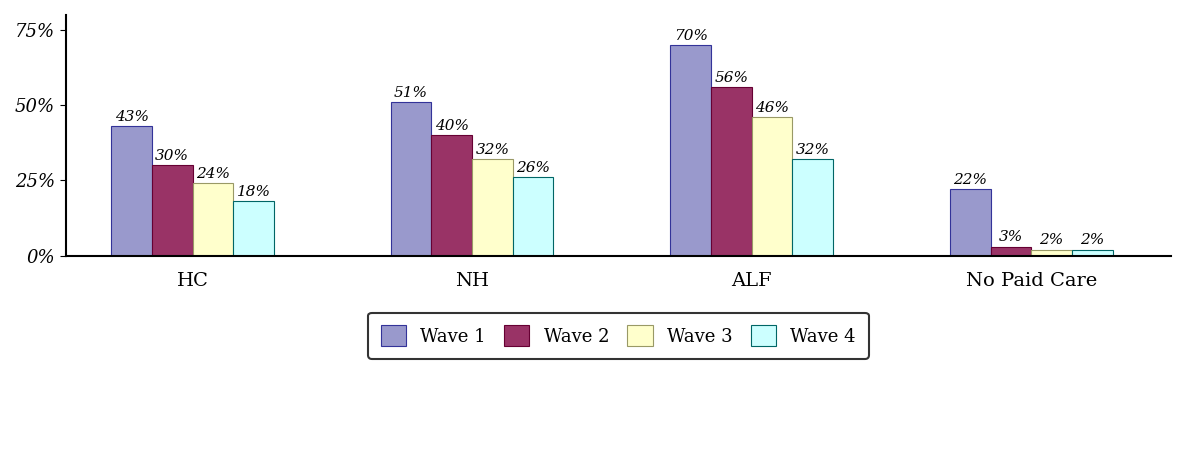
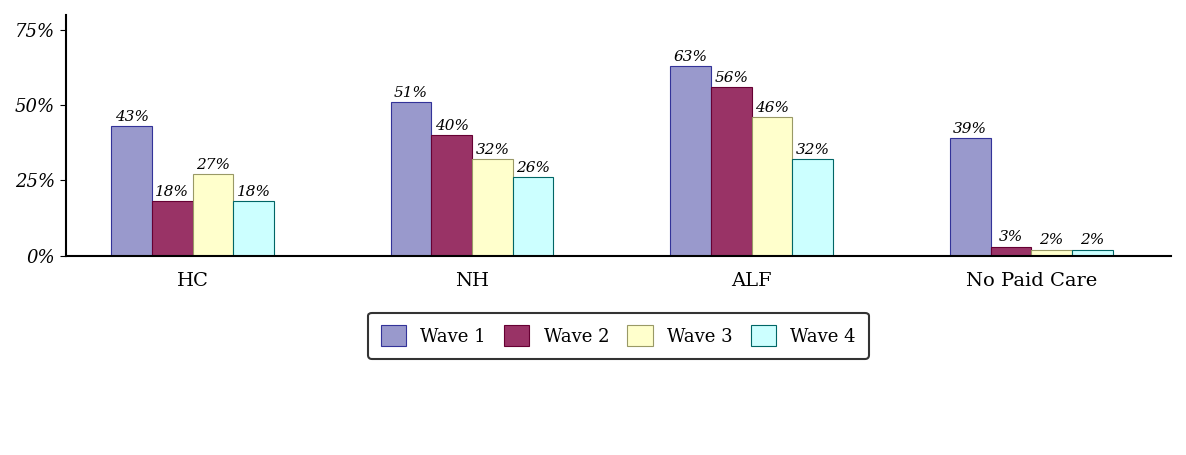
Wave 2/HC: 30% -> 18%
Wave 3/HC: 24% -> 27%
Wave 1/ALF: 70% -> 63%
Wave 1/No Paid Care: 22% -> 39%
